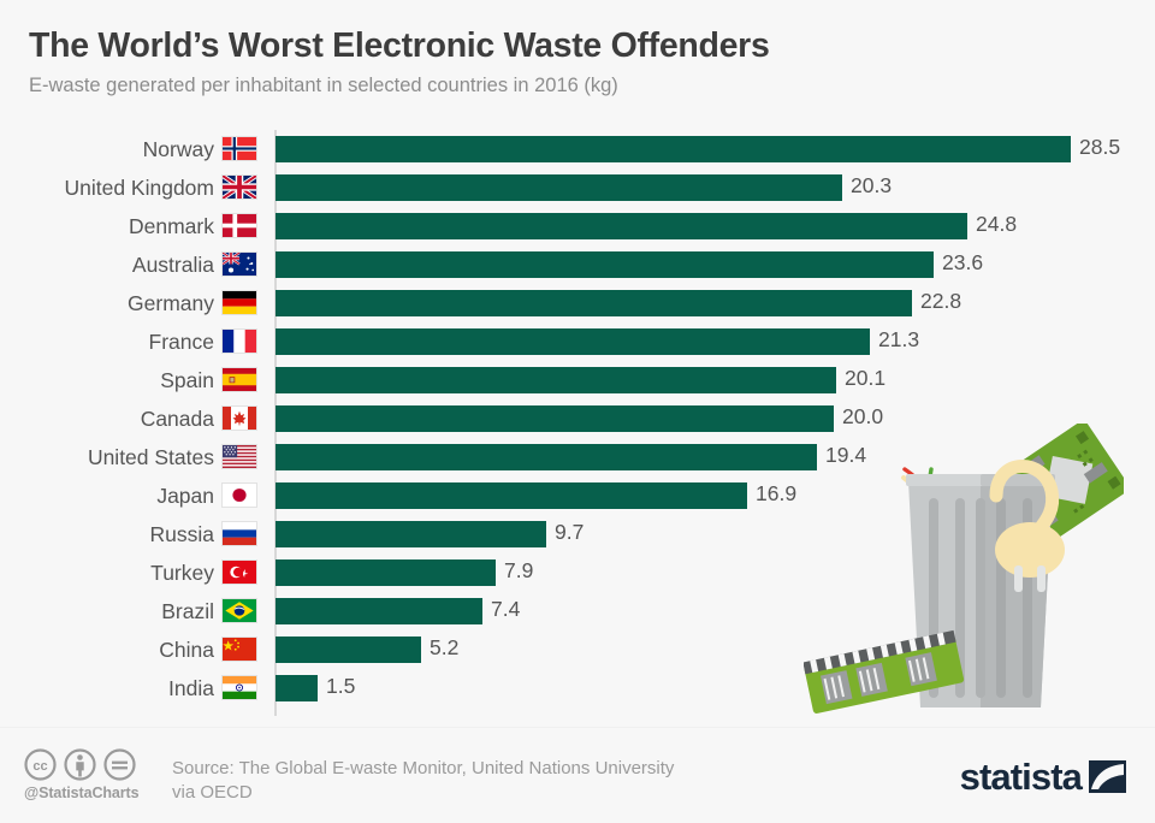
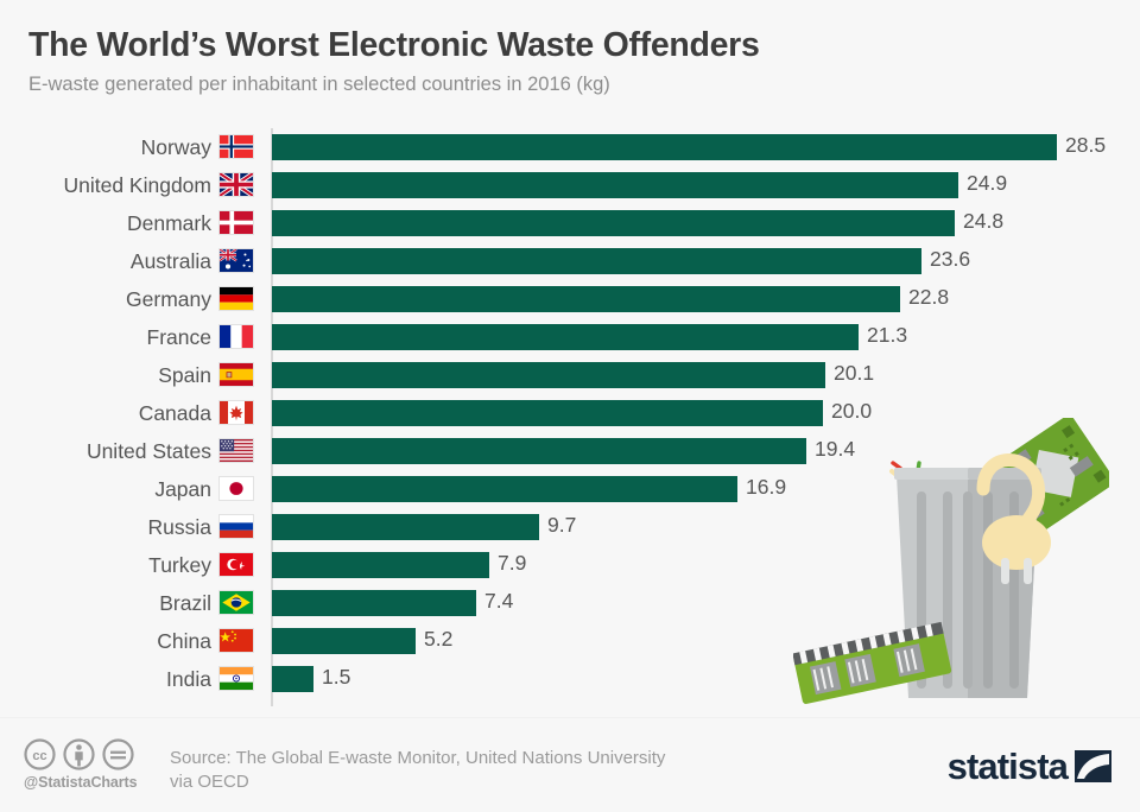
United Kingdom: 20.3 -> 24.9
